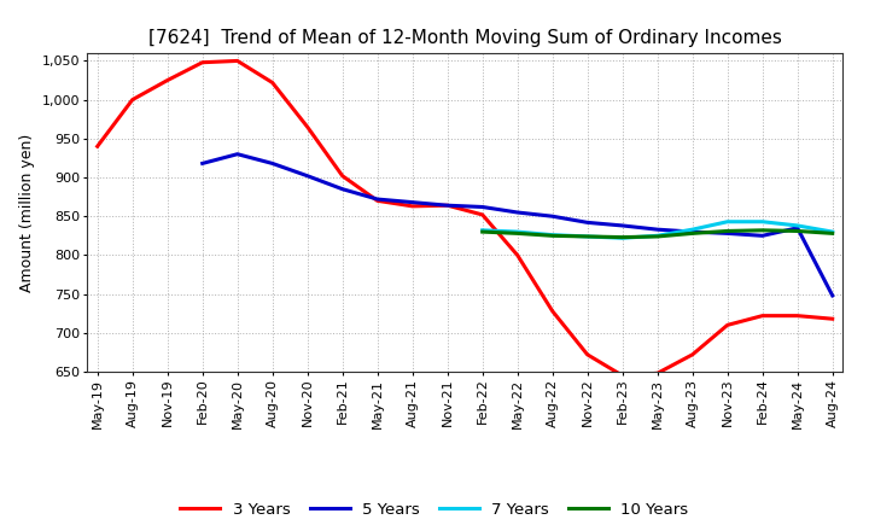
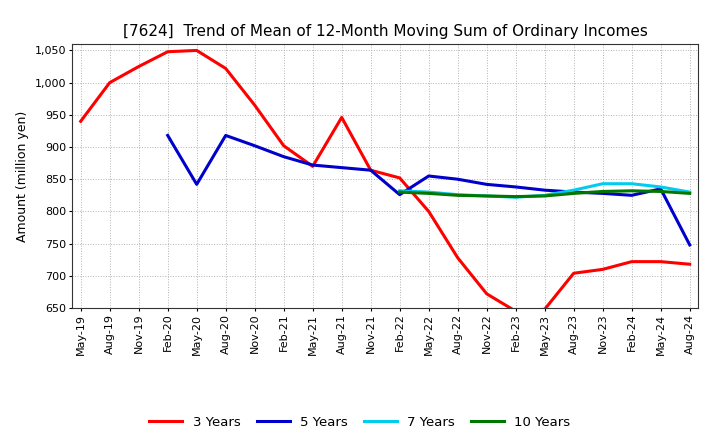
5 Years/May-20: 930 -> 842
3 Years/Aug-21: 863 -> 946
5 Years/Feb-22: 862 -> 826
3 Years/Aug-23: 672 -> 704
